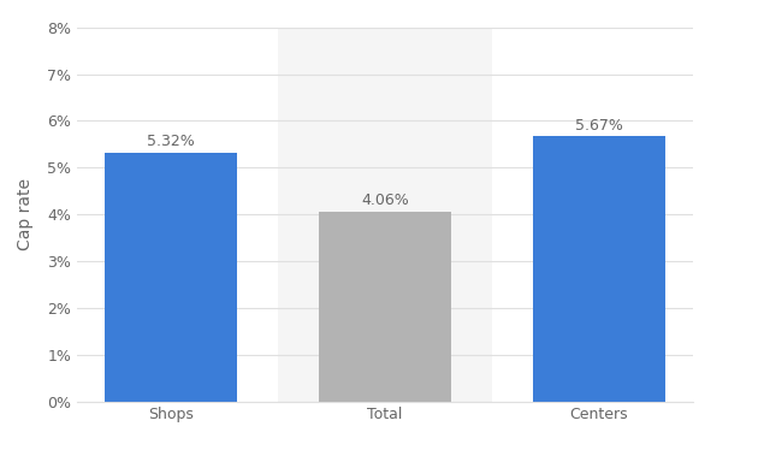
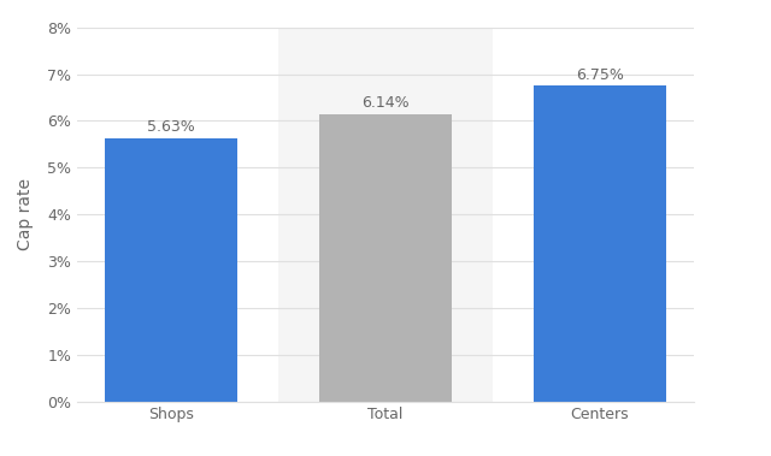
Shops: 5.32% -> 5.63%
Total: 4.06% -> 6.14%
Centers: 5.67% -> 6.75%
